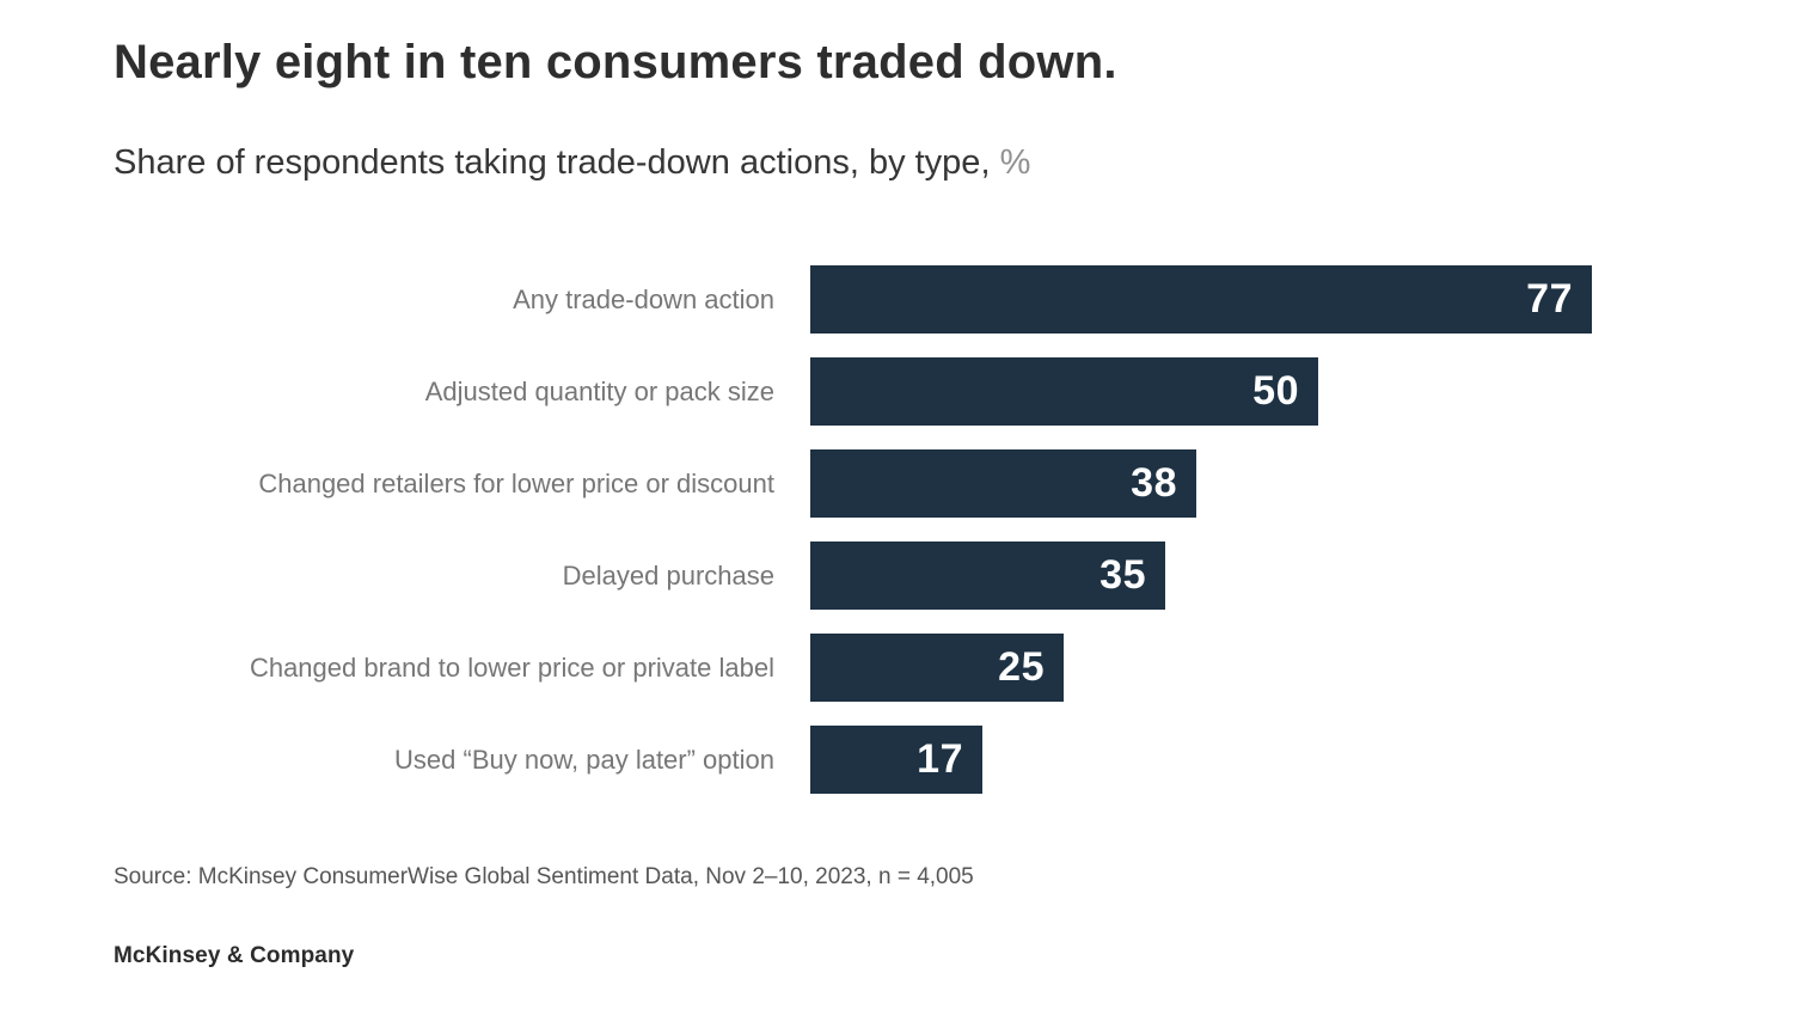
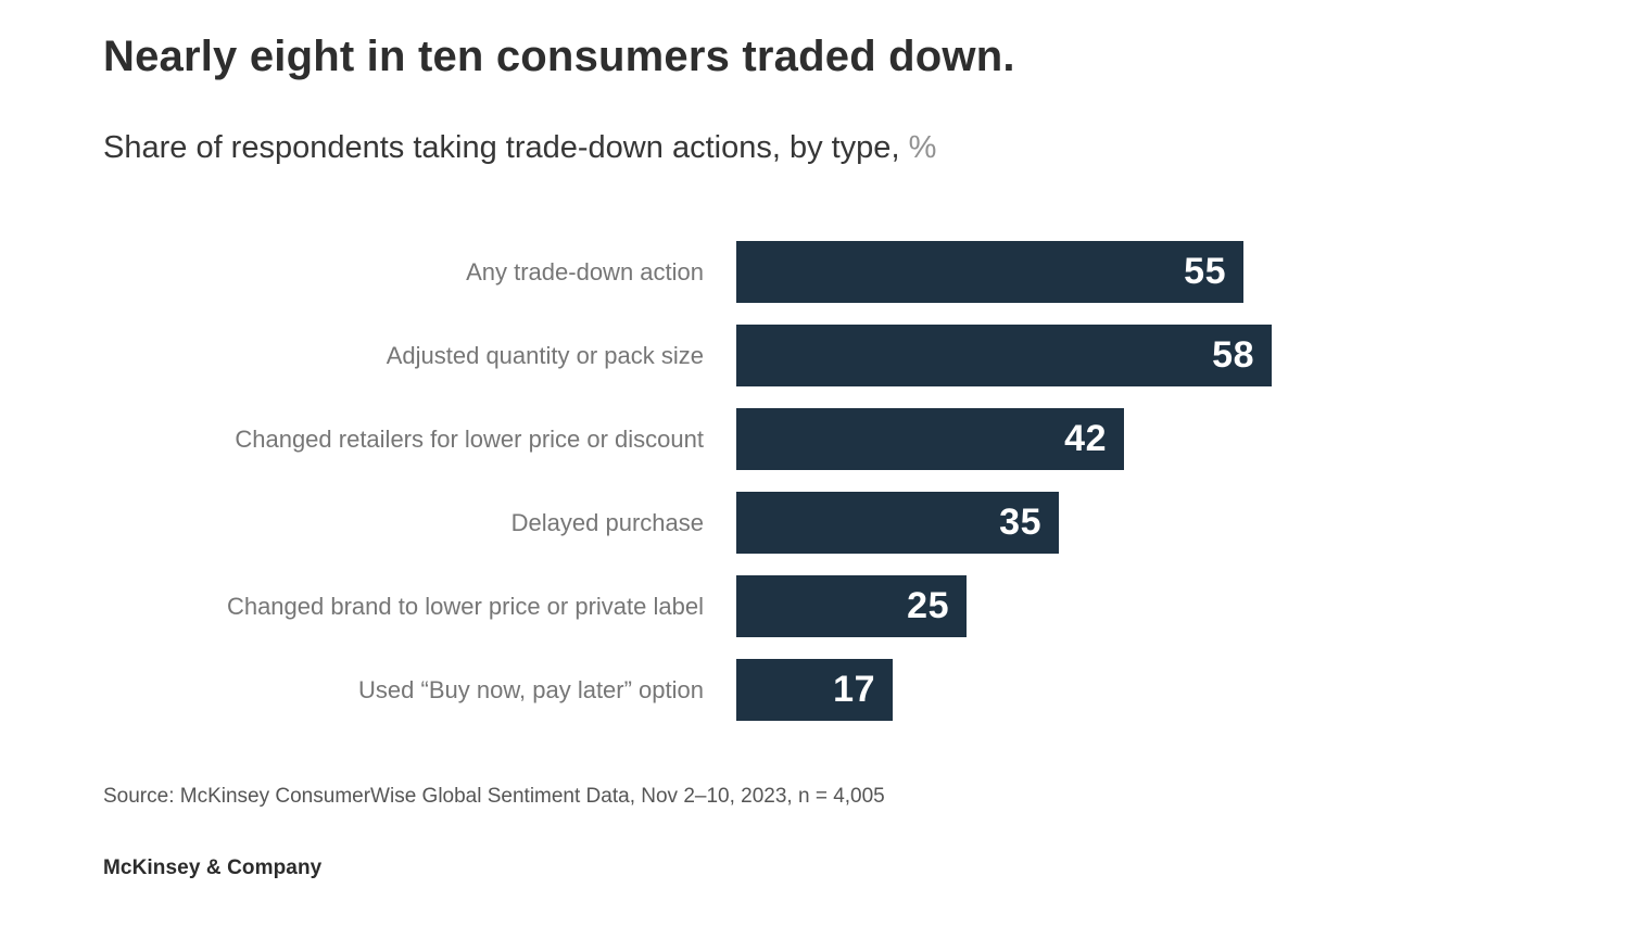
Any trade-down action: 77 -> 55
Adjusted quantity or pack size: 50 -> 58
Changed retailers for lower price or discount: 38 -> 42
